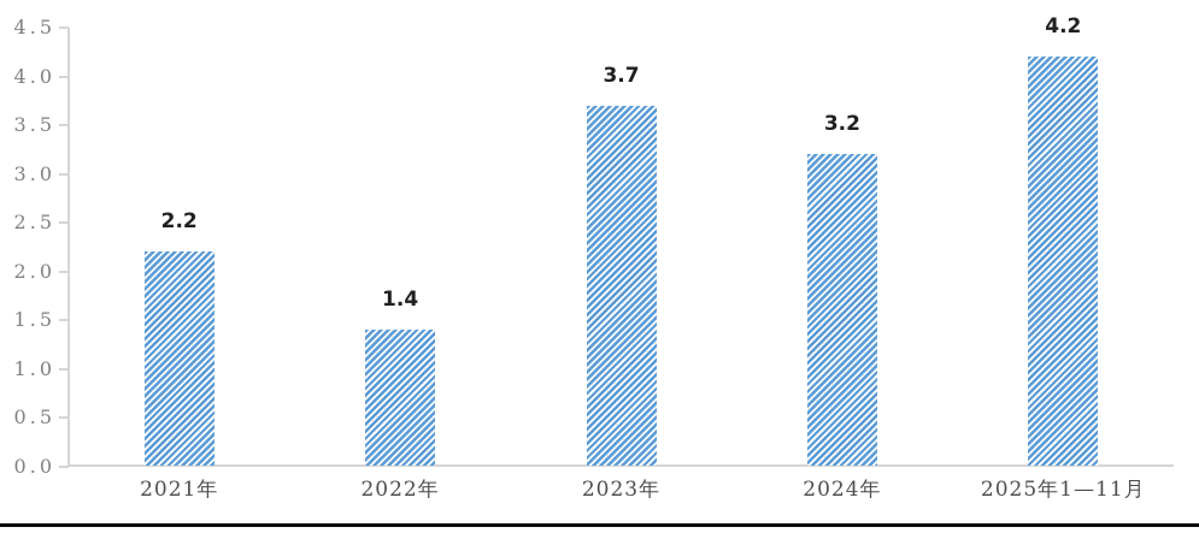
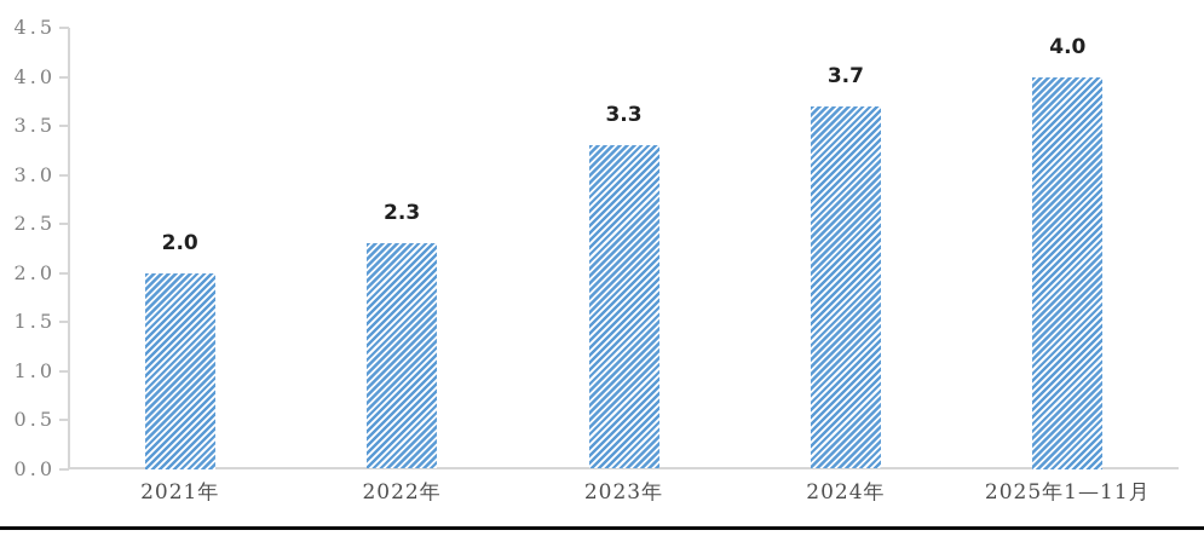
2021年: 2.2 -> 2.0
2022年: 1.4 -> 2.3
2023年: 3.7 -> 3.3
2024年: 3.2 -> 3.7
2025年1—11月: 4.2 -> 4.0
